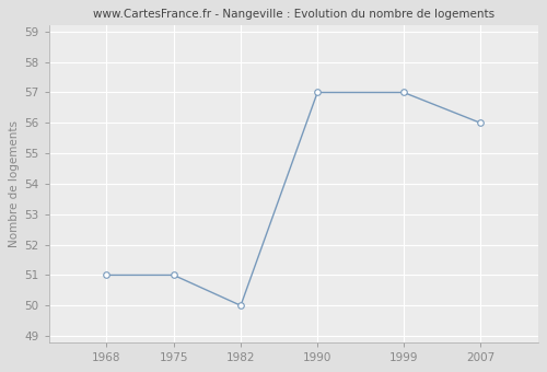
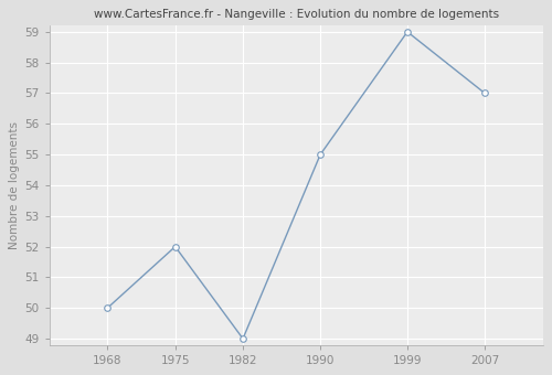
1968: 51 -> 50
1975: 51 -> 52
1982: 50 -> 49
1990: 57 -> 55
1999: 57 -> 59
2007: 56 -> 57
